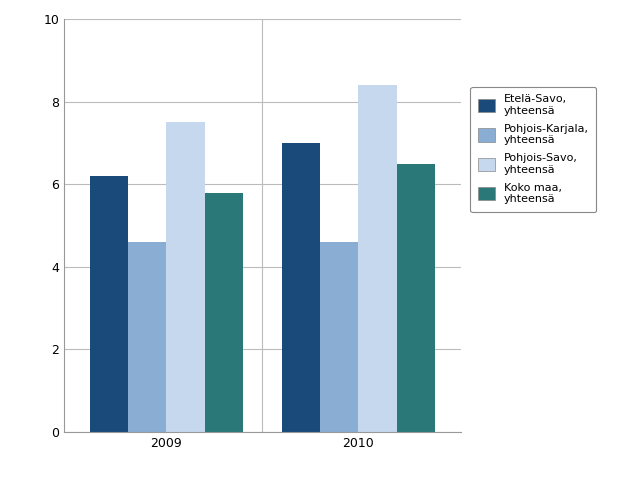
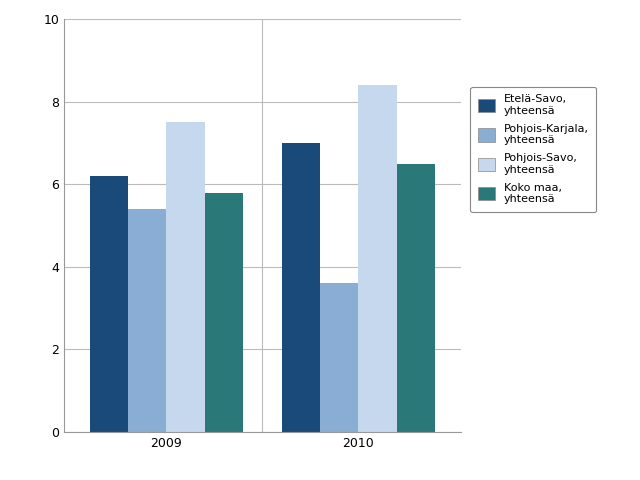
Pohjois-Karjala, yhteensä/2009: 4.6 -> 5.4
Pohjois-Karjala, yhteensä/2010: 4.6 -> 3.6
